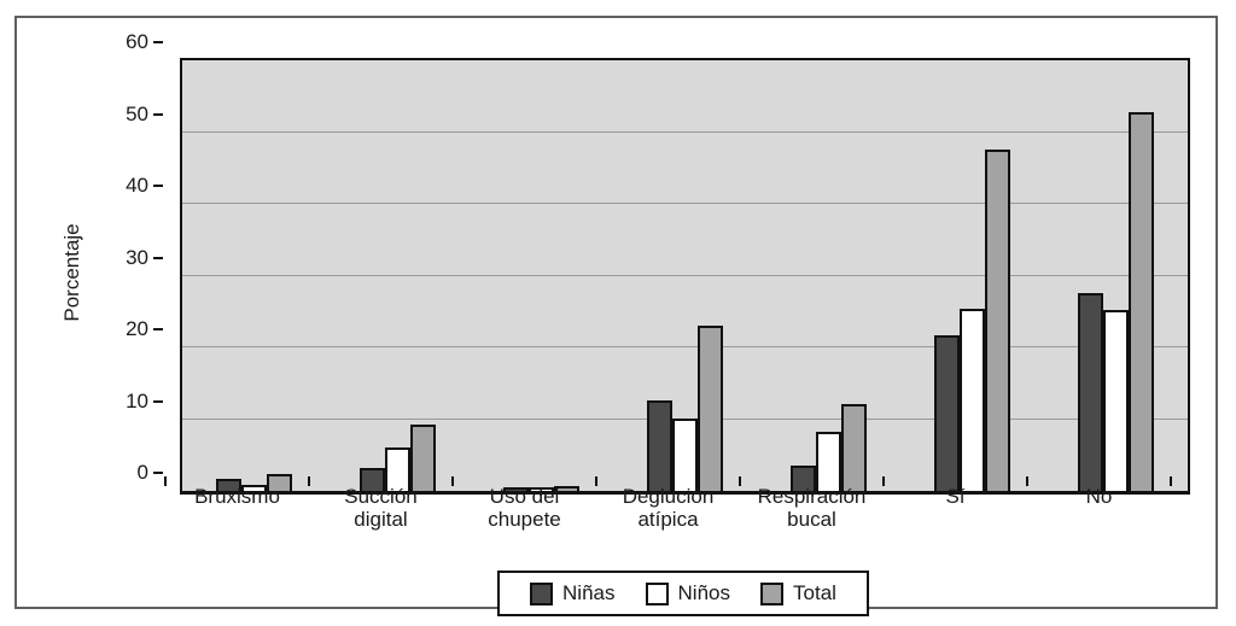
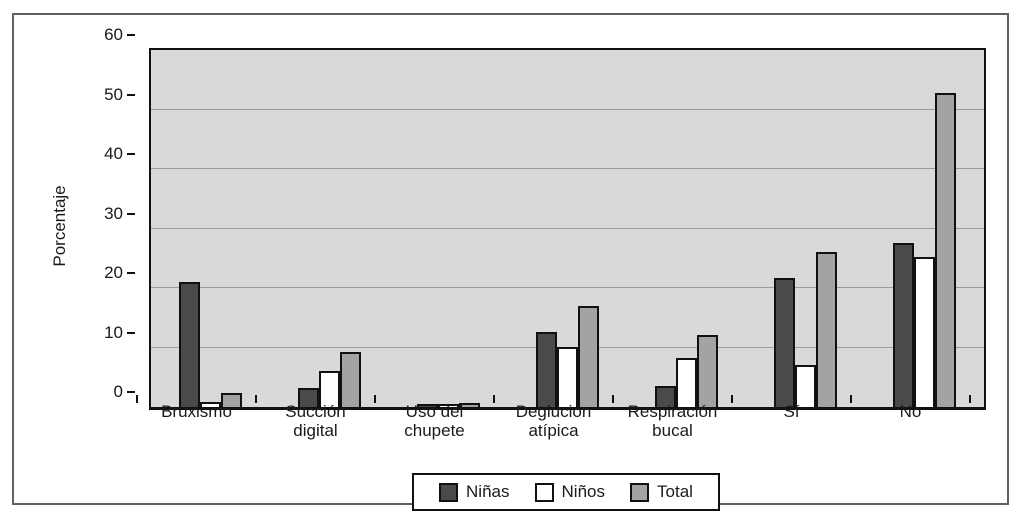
Niñas/Bruxismo: 2 -> 21
Total/Deglución atípica: 23 -> 17
Niños/Sí: 25 -> 7
Total/Sí: 48 -> 26
